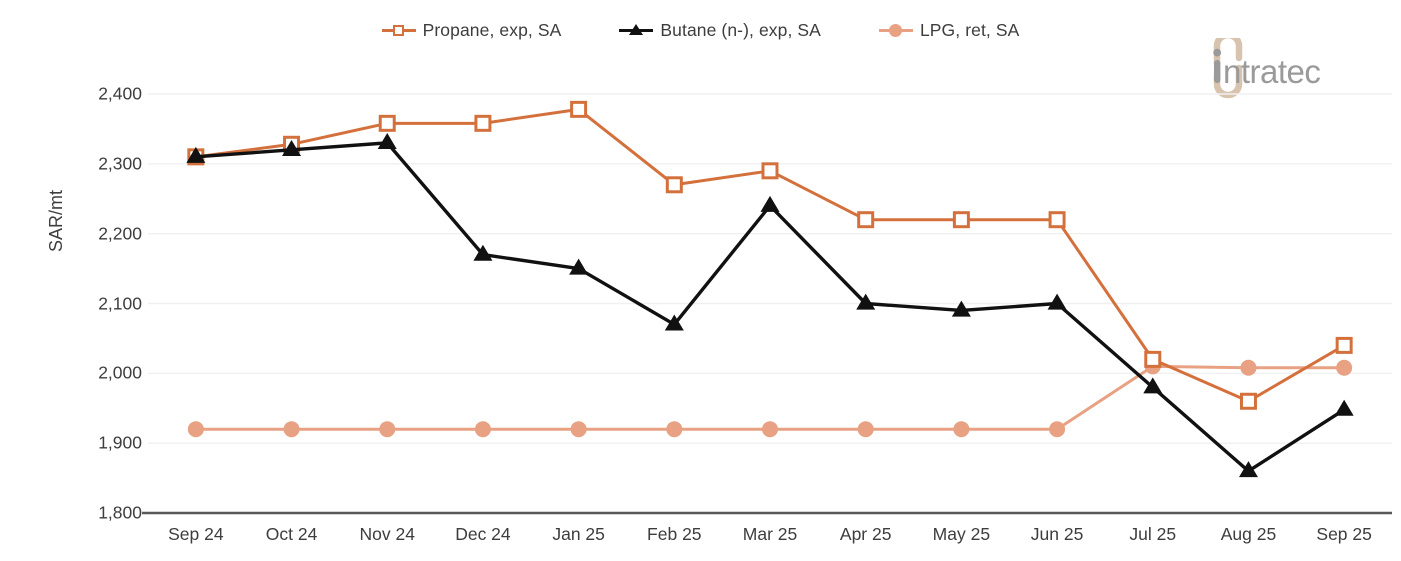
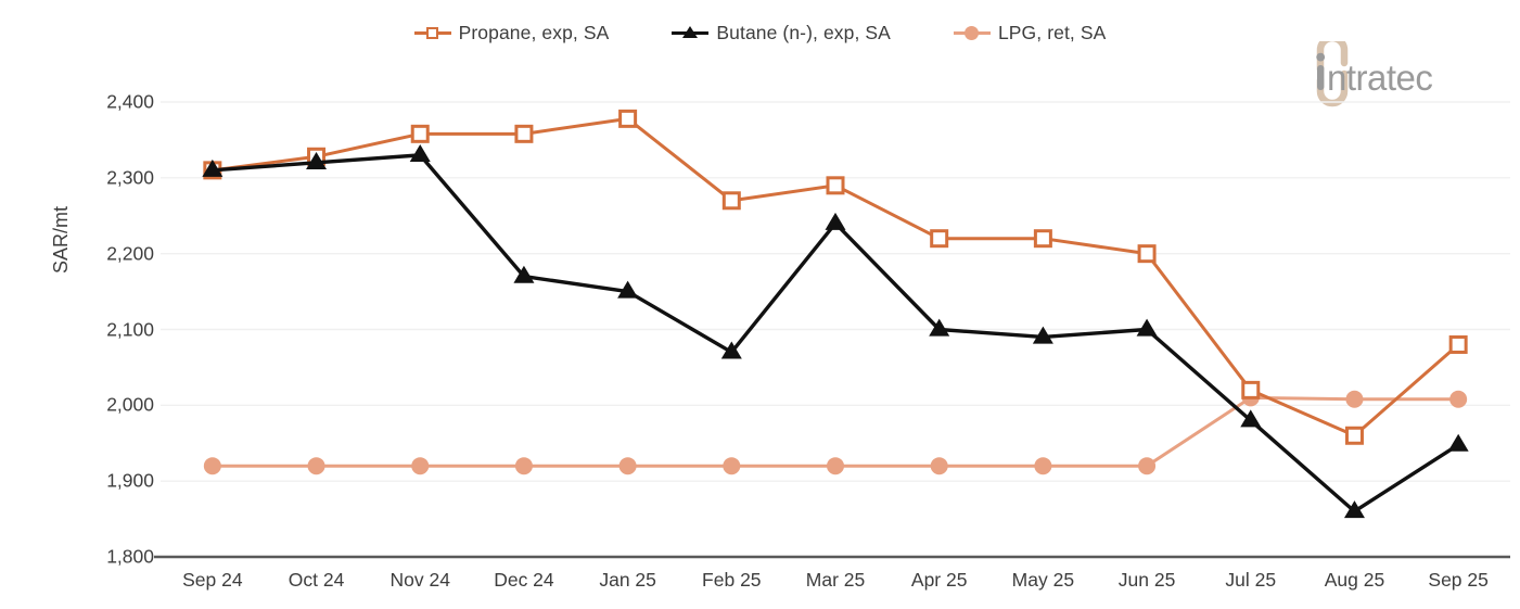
Propane, exp, SA/Jun 25: 2220 -> 2200
Propane, exp, SA/Sep 25: 2040 -> 2080
